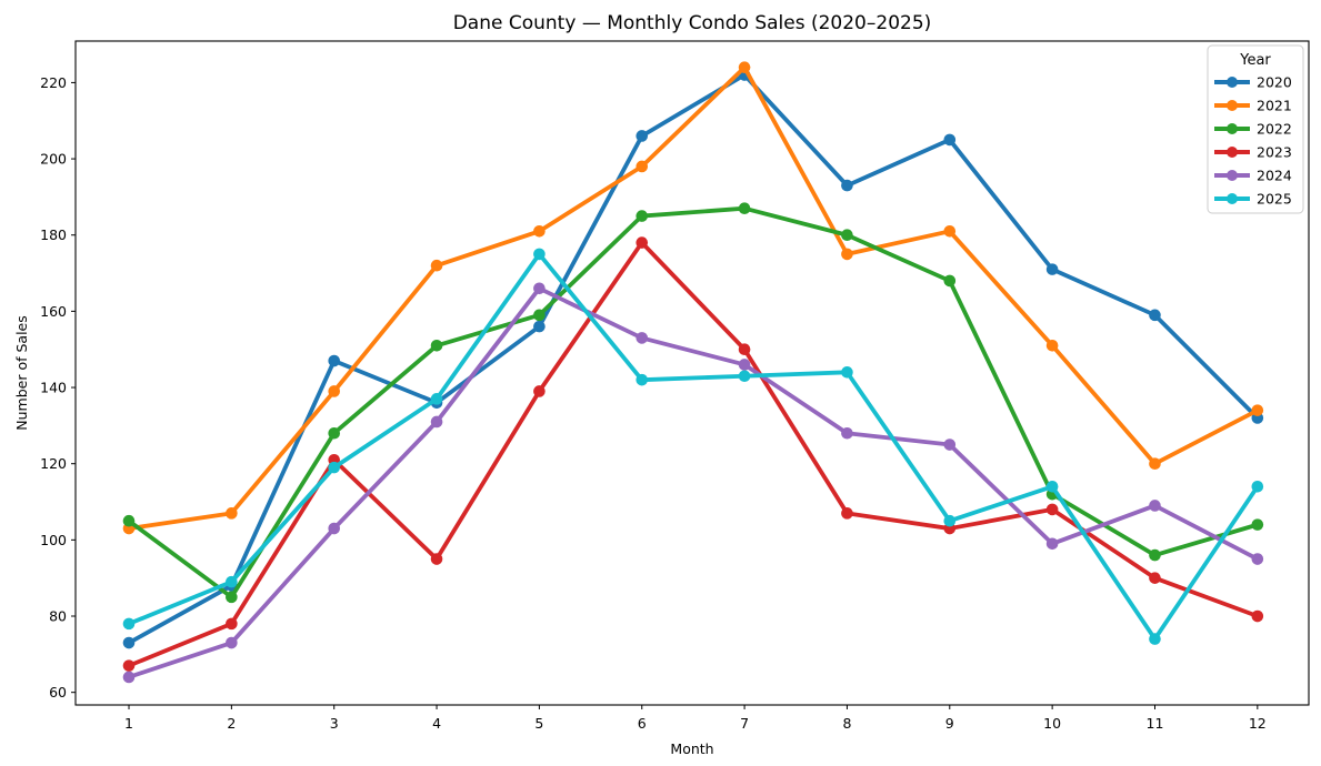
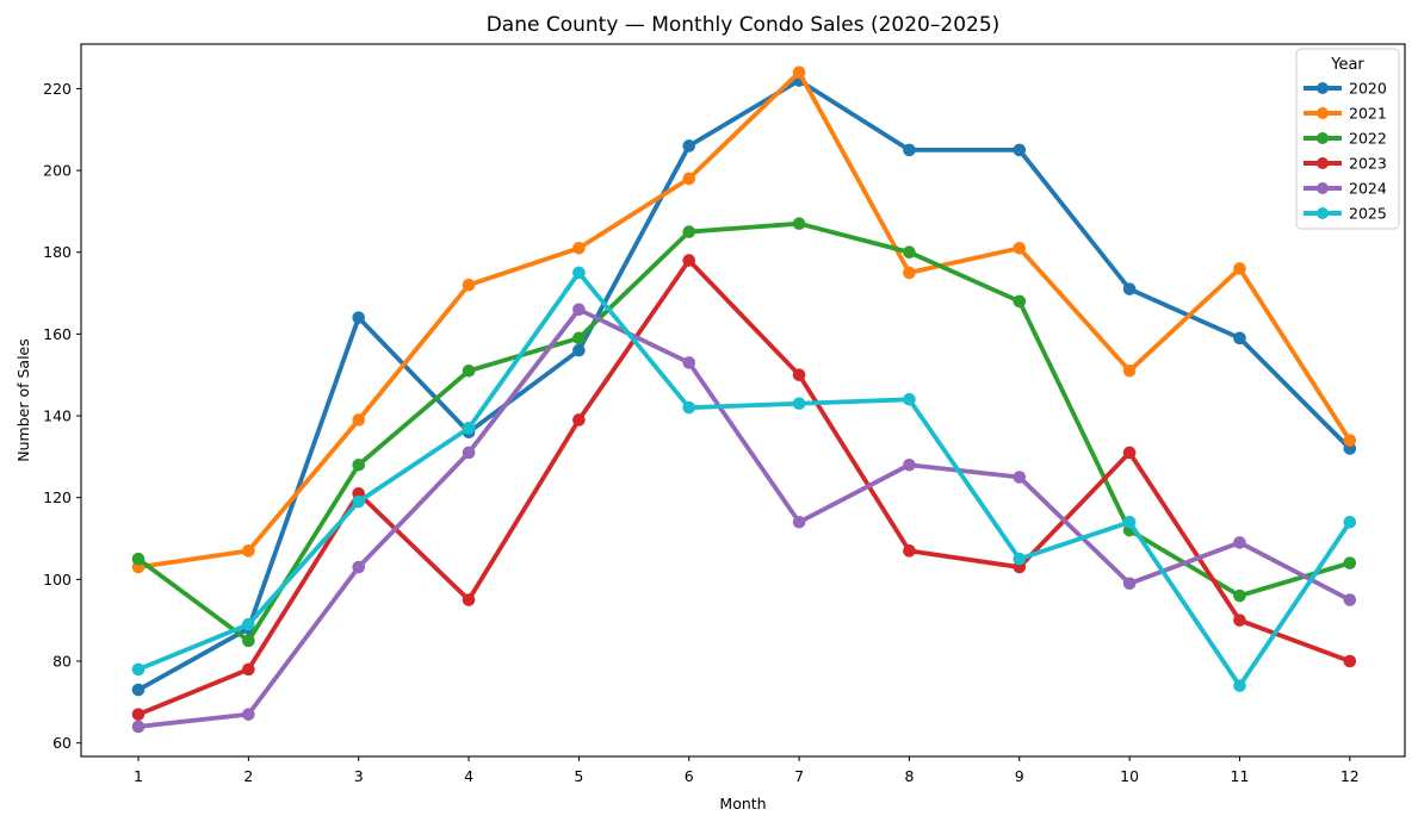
2024/2: 73 -> 67
2020/3: 147 -> 164
2024/7: 146 -> 114
2020/8: 193 -> 205
2023/10: 108 -> 131
2021/11: 120 -> 176
